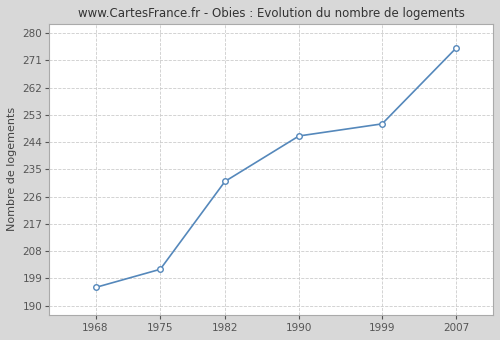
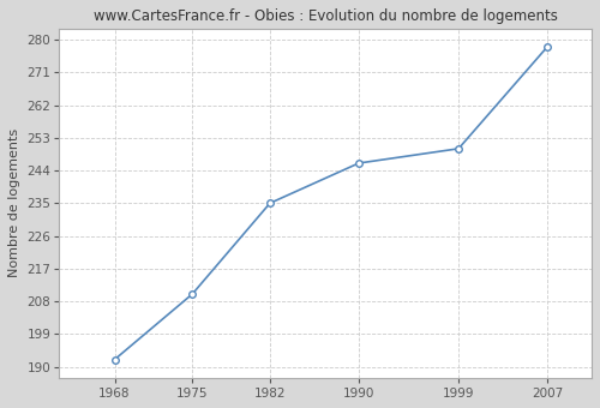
1968: 196 -> 192
1975: 202 -> 210
1982: 231 -> 235
2007: 275 -> 278
